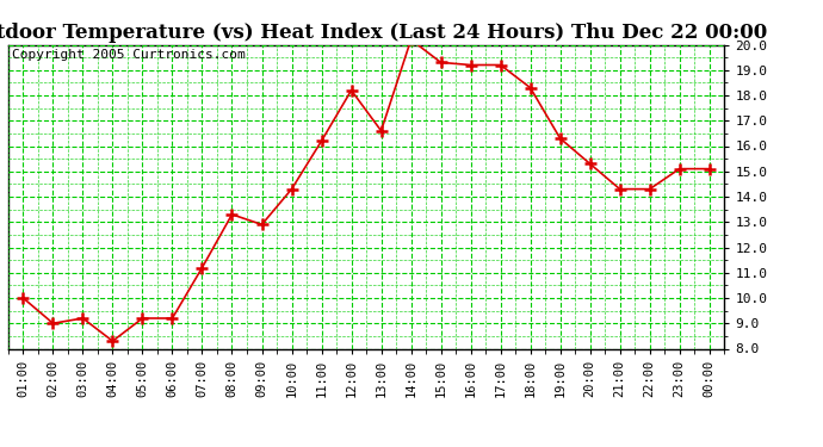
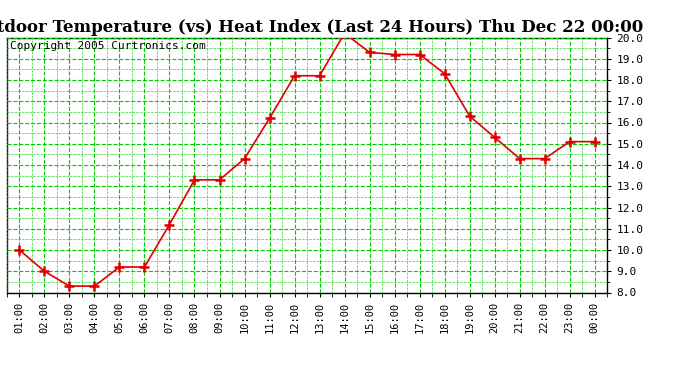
03:00: 9.2 -> 8.3
09:00: 12.9 -> 13.3
13:00: 16.6 -> 18.2
